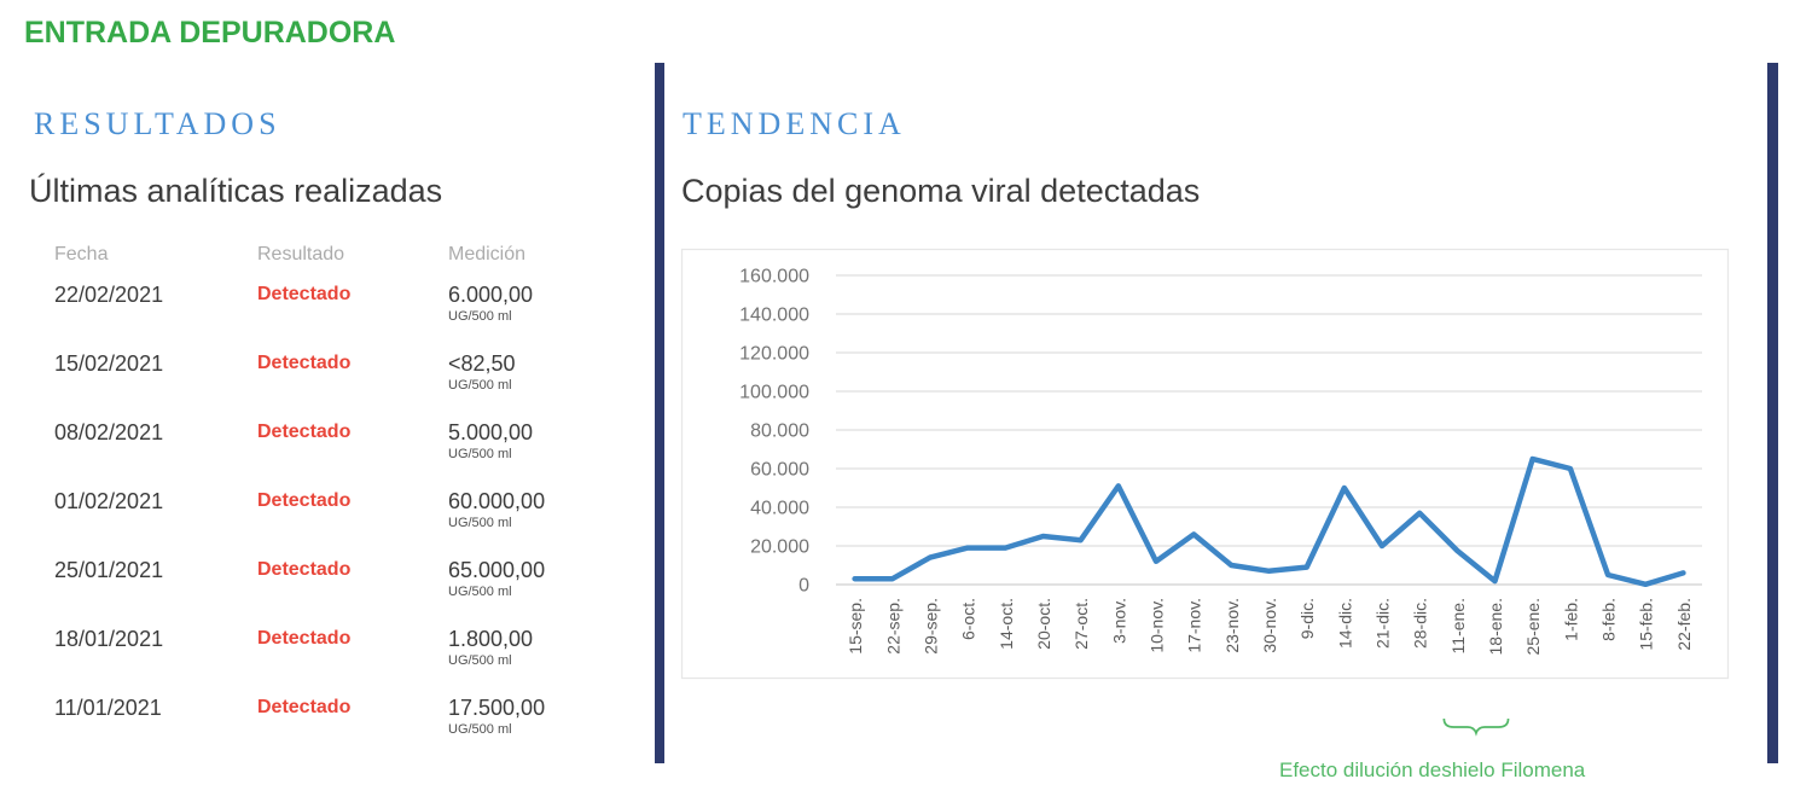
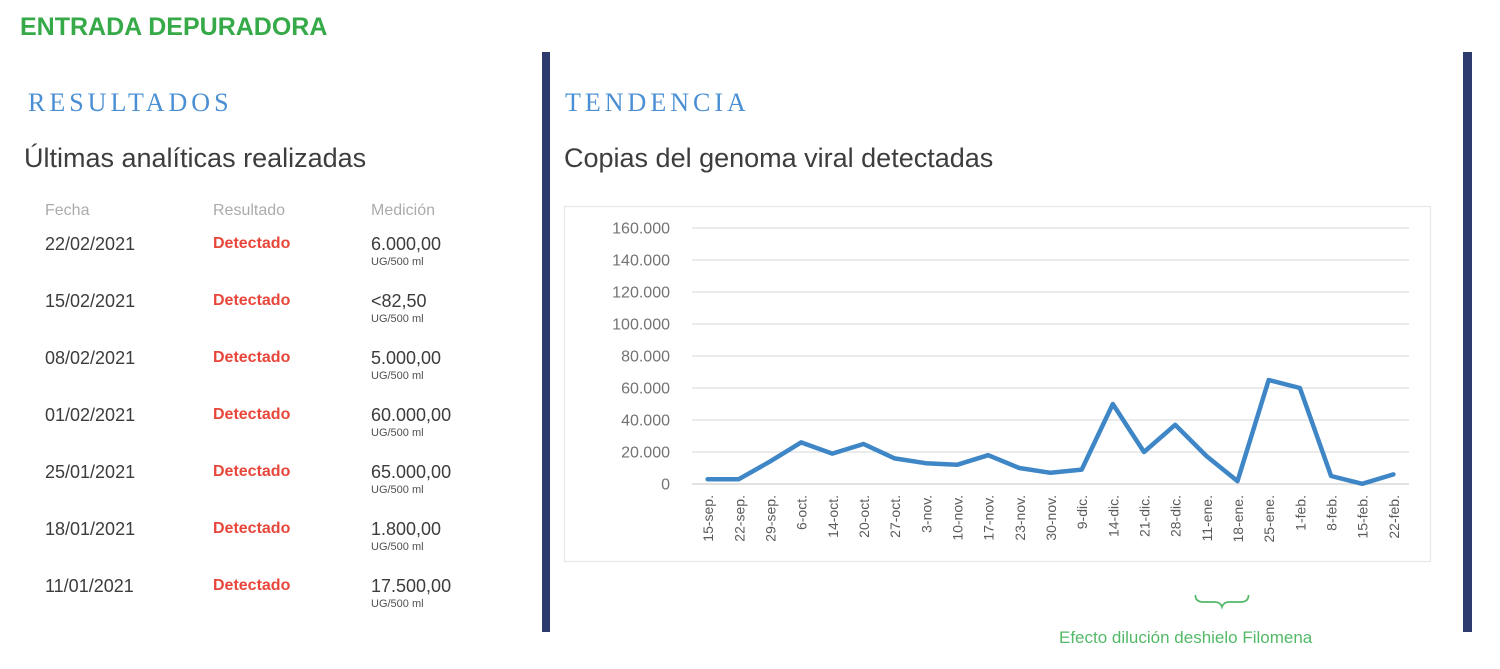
6-oct.: 19000 -> 26000
27-oct.: 23000 -> 16000
3-nov.: 51000 -> 13000
17-nov.: 26000 -> 18000
